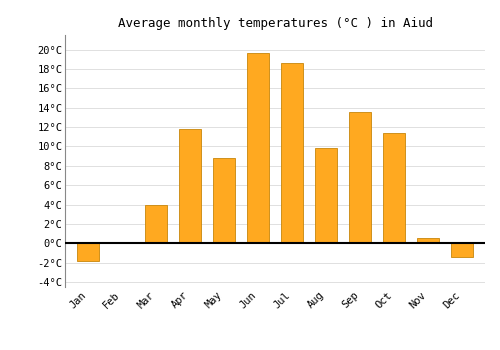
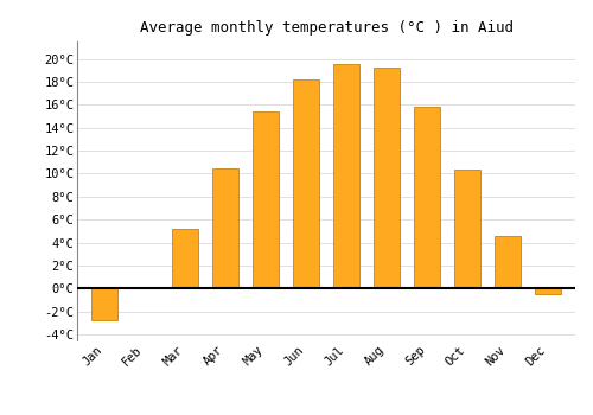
Jan: -1.8°C -> -2.7°C
Mar: 4.0°C -> 5.2°C
Apr: 11.8°C -> 10.5°C
May: 8.8°C -> 15.4°C
Jun: 19.6°C -> 18.2°C
Jul: 18.6°C -> 19.5°C
Aug: 9.8°C -> 19.2°C
Sep: 13.6°C -> 15.8°C
Oct: 11.4°C -> 10.4°C
Nov: 0.6°C -> 4.6°C
Dec: -1.4°C -> -0.5°C
